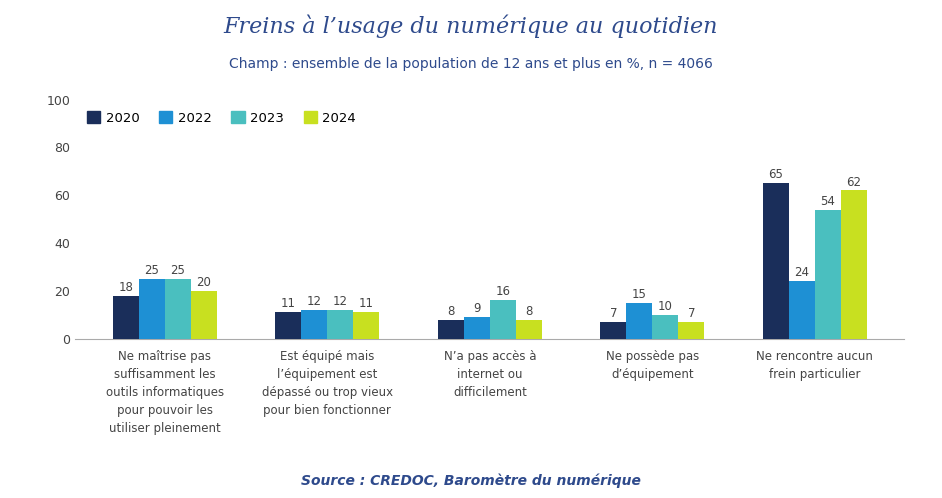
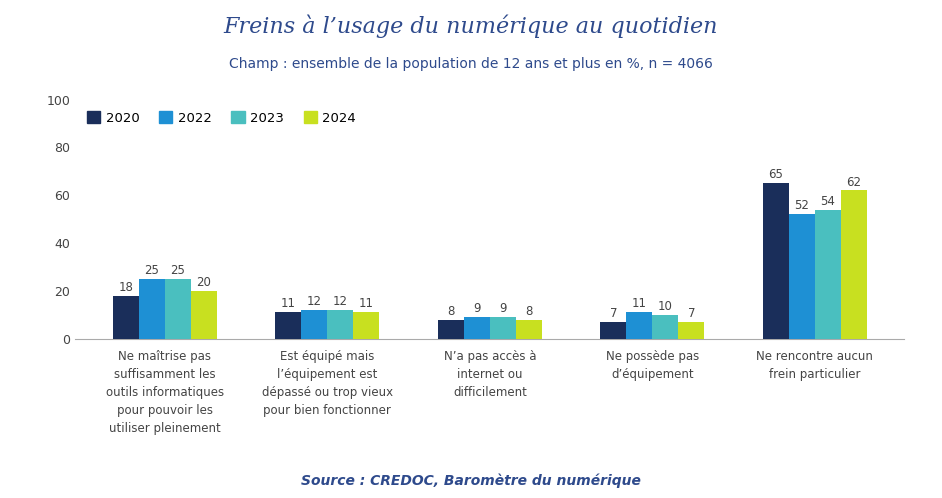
2023/N’a pas accès à internet ou difficilement: 16 -> 9
2022/Ne possède pas d’équipement: 15 -> 11
2022/Ne rencontre aucun frein particulier: 24 -> 52
